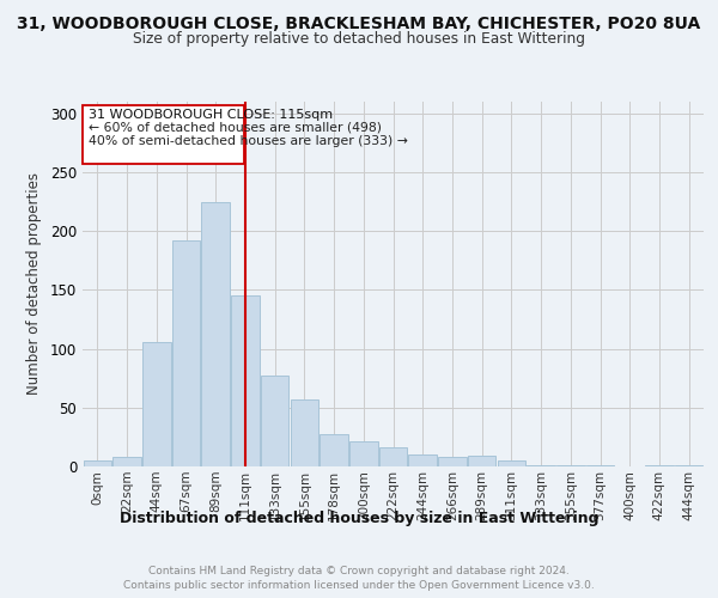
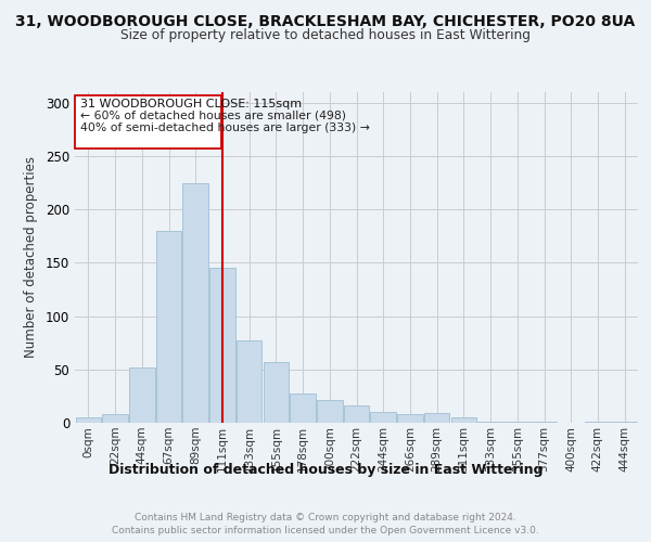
44sqm: 106 -> 52
67sqm: 192 -> 180
